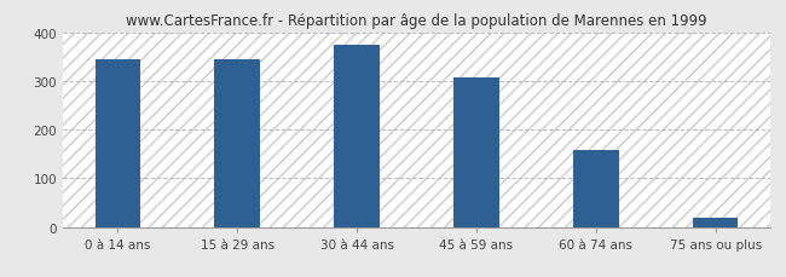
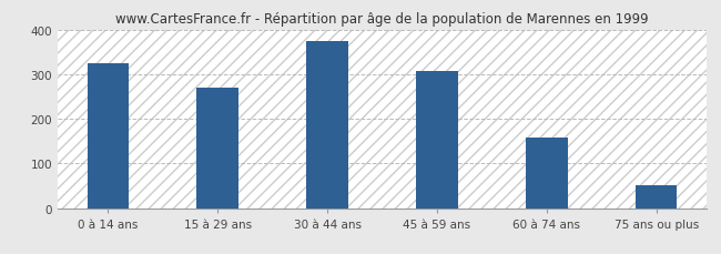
0 à 14 ans: 345 -> 325
15 à 29 ans: 345 -> 270
75 ans ou plus: 20 -> 52
